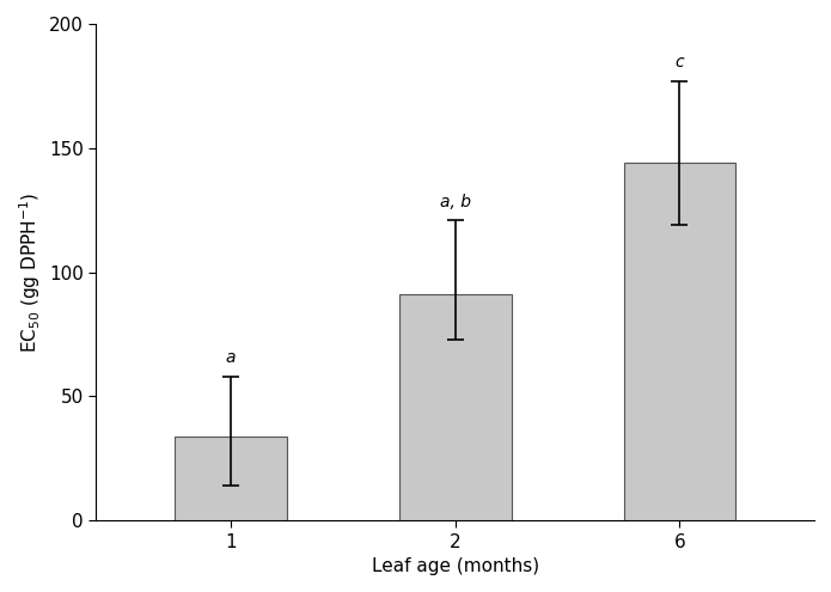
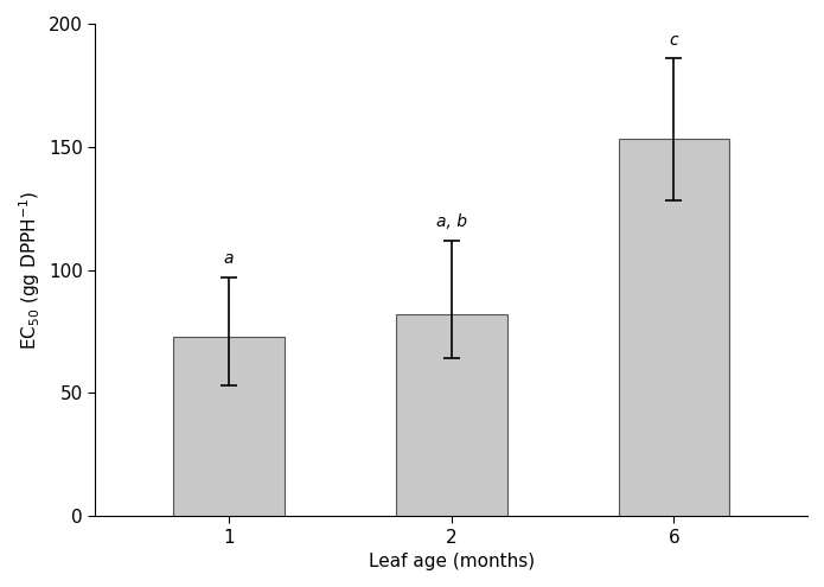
1: 34 -> 73
2: 91 -> 82
6: 144 -> 153
